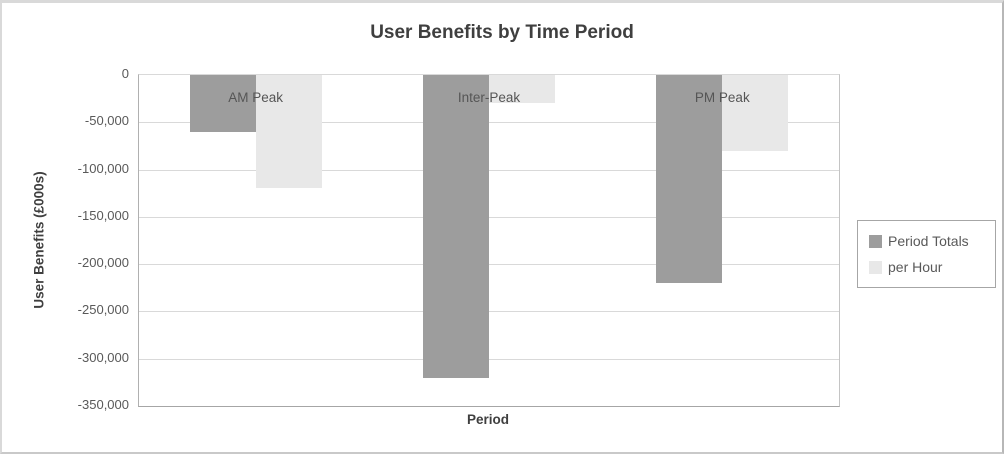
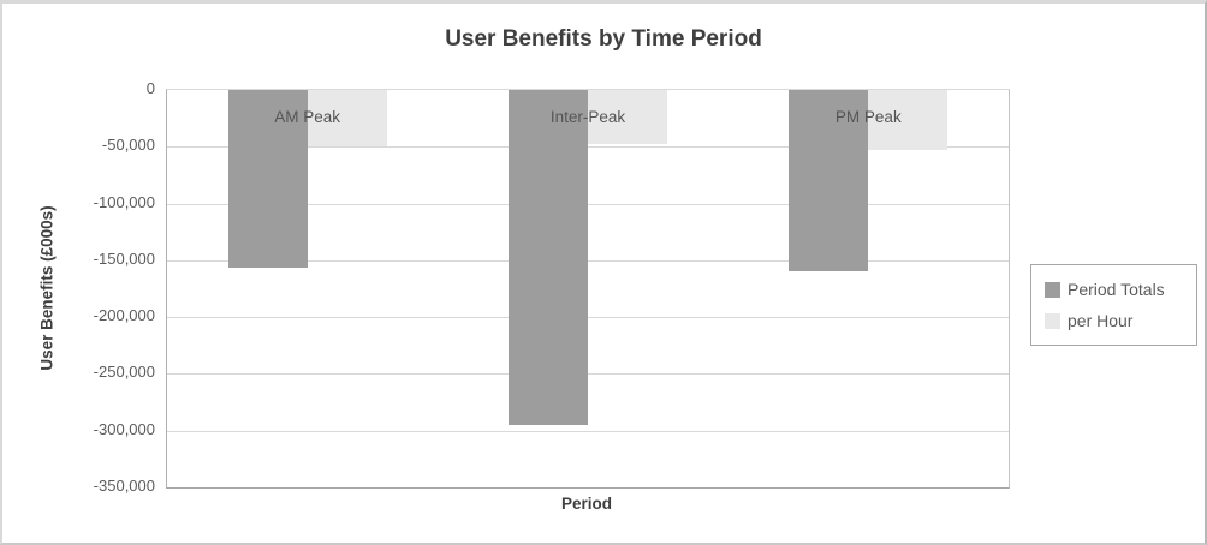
Period Totals/AM Peak: -60000 -> -160000
per Hour/AM Peak: -120000 -> -50000
Period Totals/Inter-Peak: -320000 -> -300000
per Hour/Inter-Peak: -30000 -> -50000
Period Totals/PM Peak: -220000 -> -160000
per Hour/PM Peak: -80000 -> -50000
